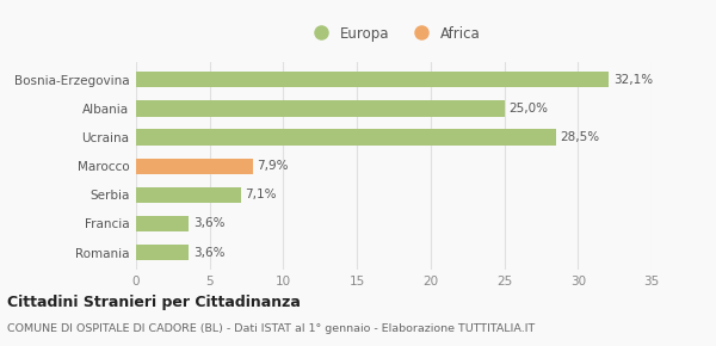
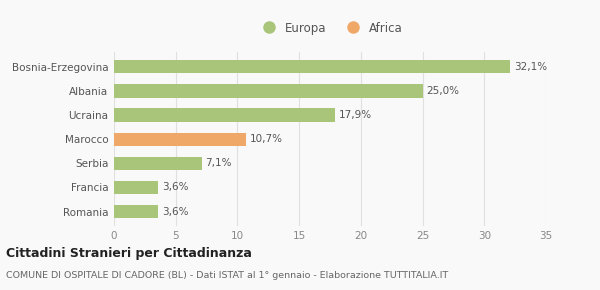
Ucraina: 28,5% -> 17,9%
Marocco: 7,9% -> 10,7%
